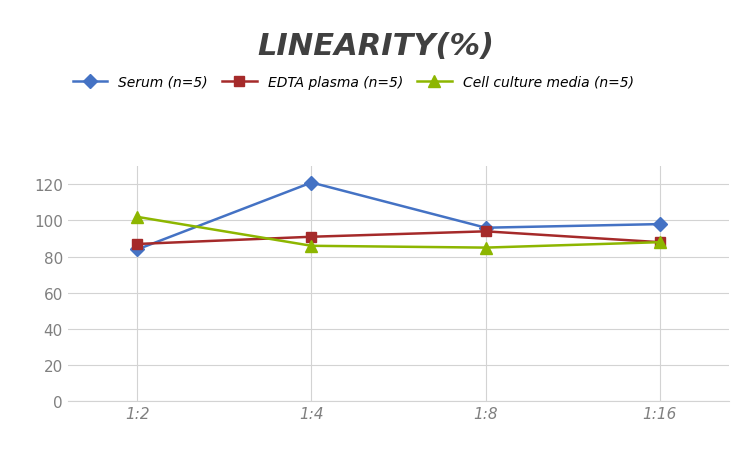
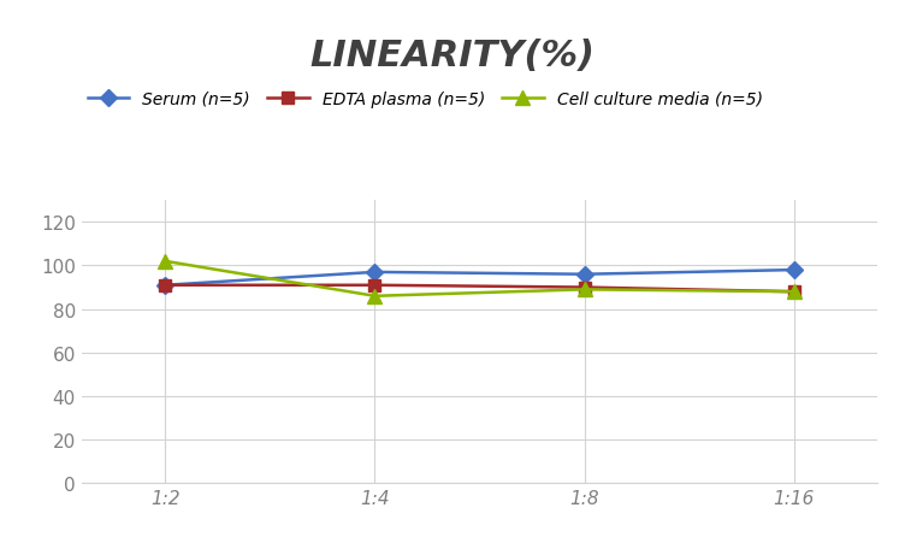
Serum (n=5)/1:2: 84 -> 91
EDTA plasma (n=5)/1:2: 87 -> 91
Serum (n=5)/1:4: 121 -> 97
EDTA plasma (n=5)/1:8: 94 -> 90
Cell culture media (n=5)/1:8: 85 -> 89
